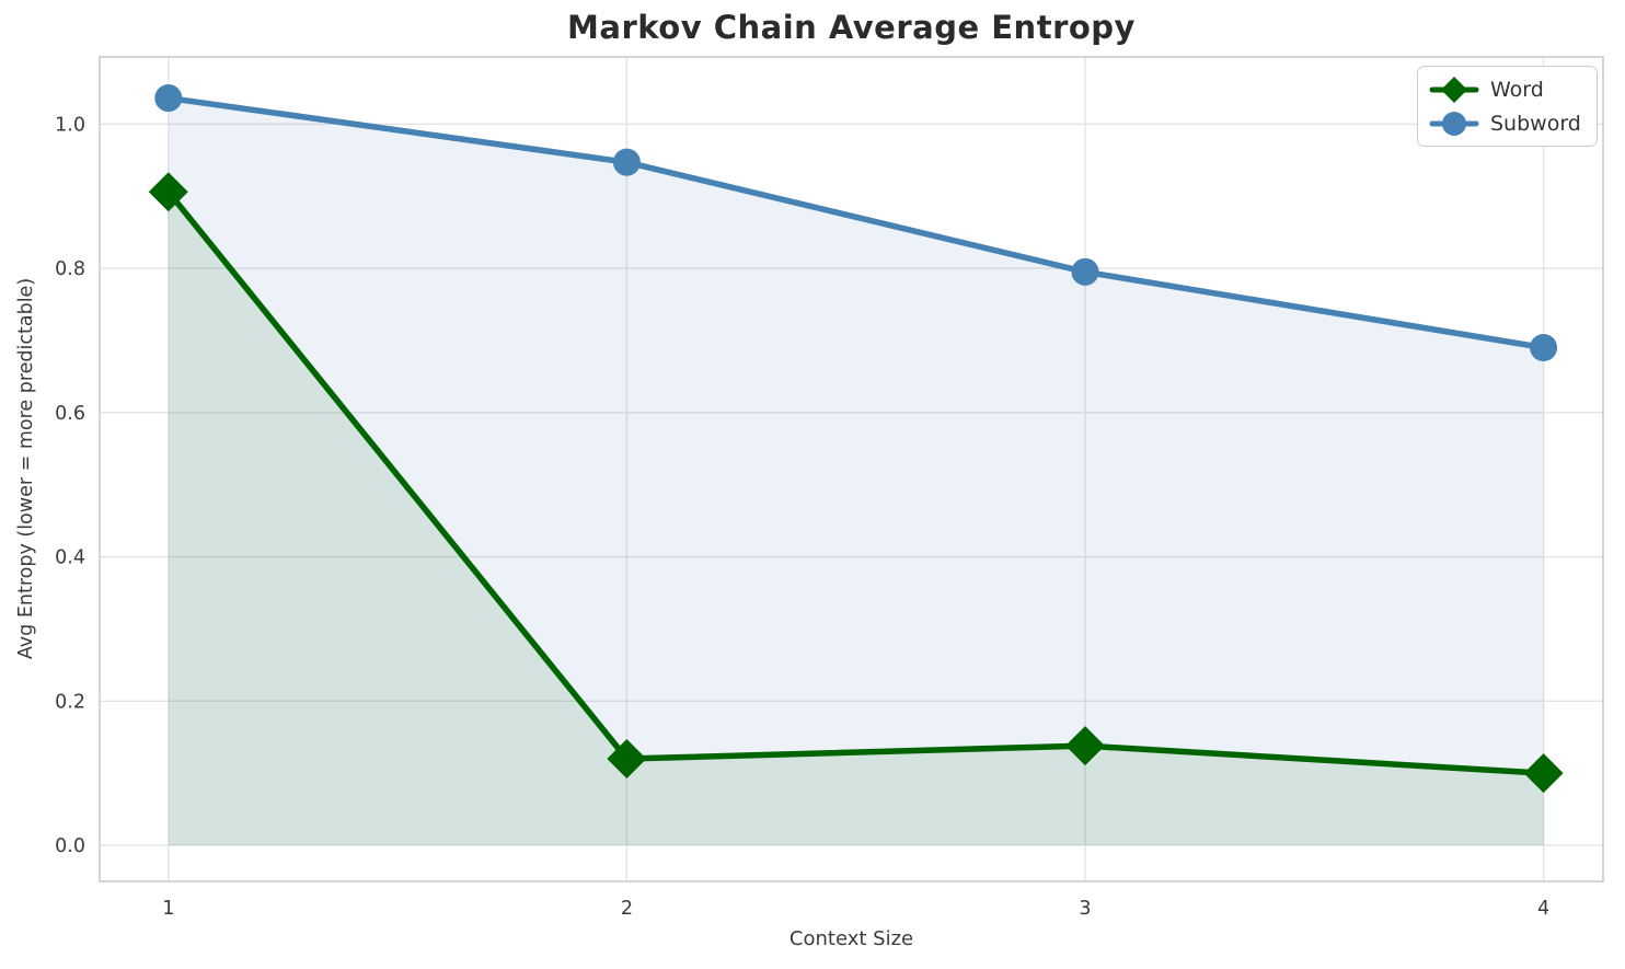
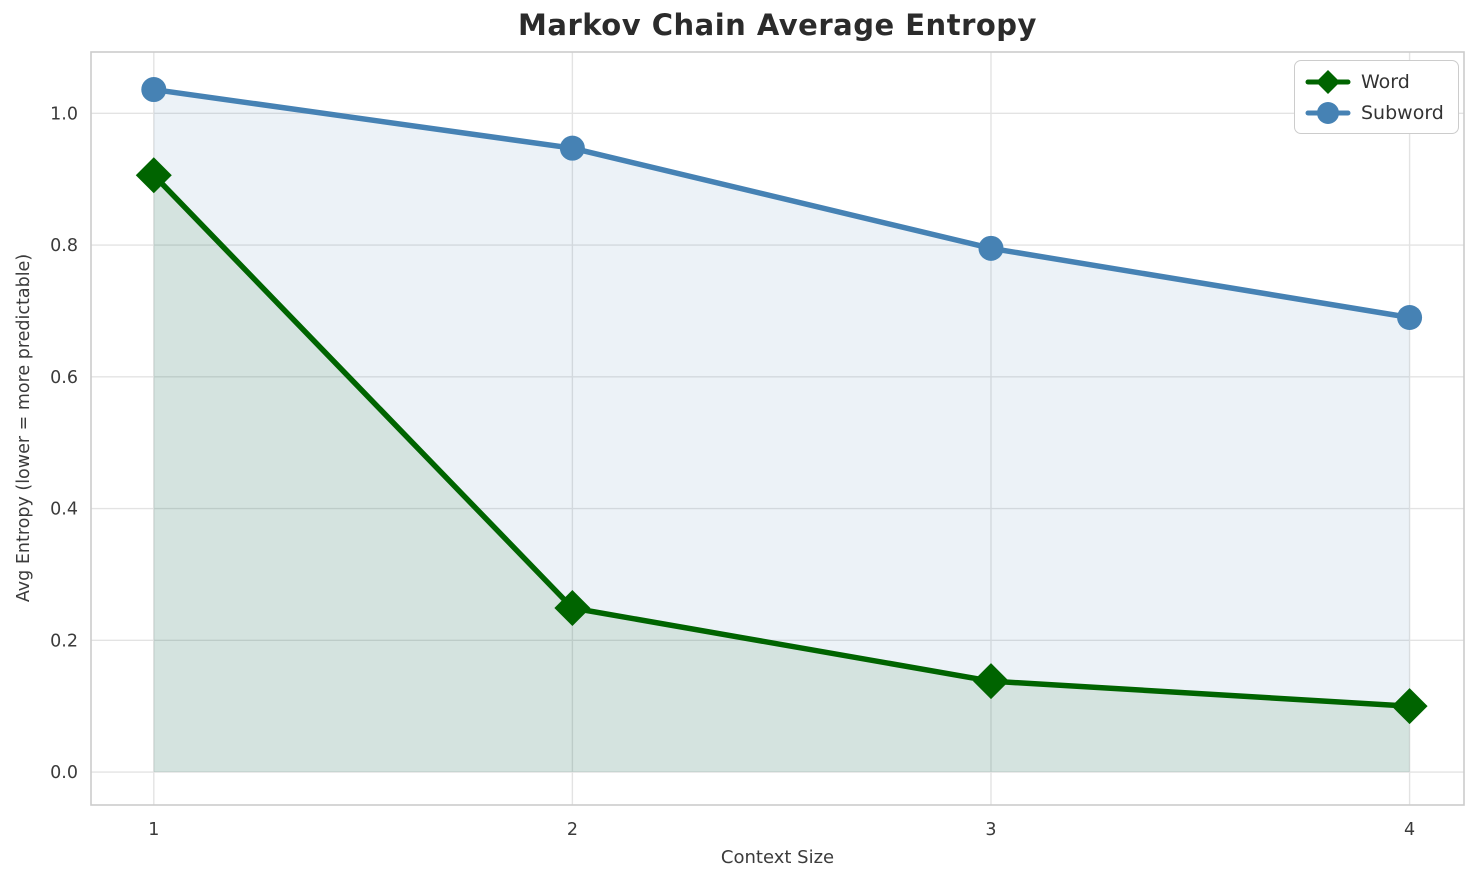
Word/2: 0.12 -> 0.25
